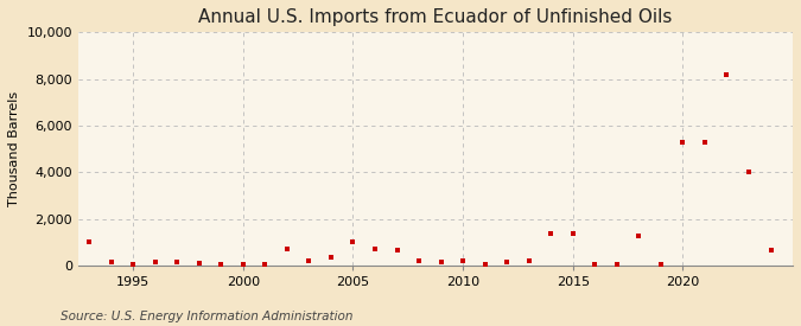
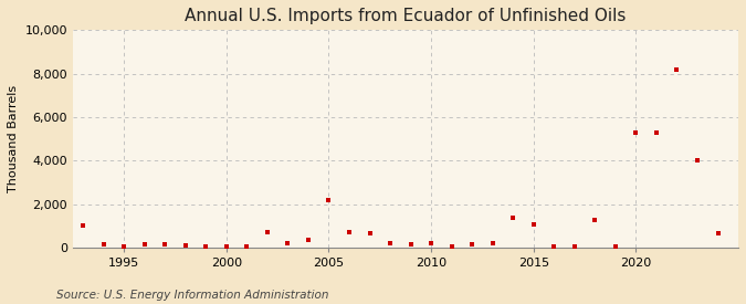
2005: 1,000 -> 2,200
2015: 1,400 -> 1,100
